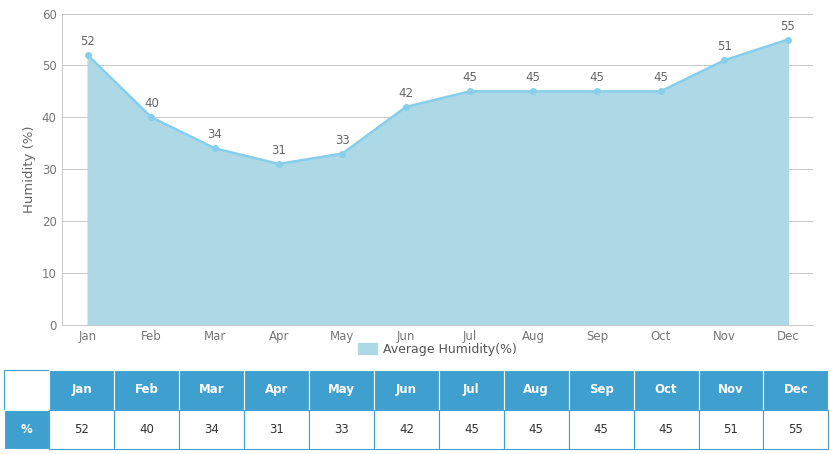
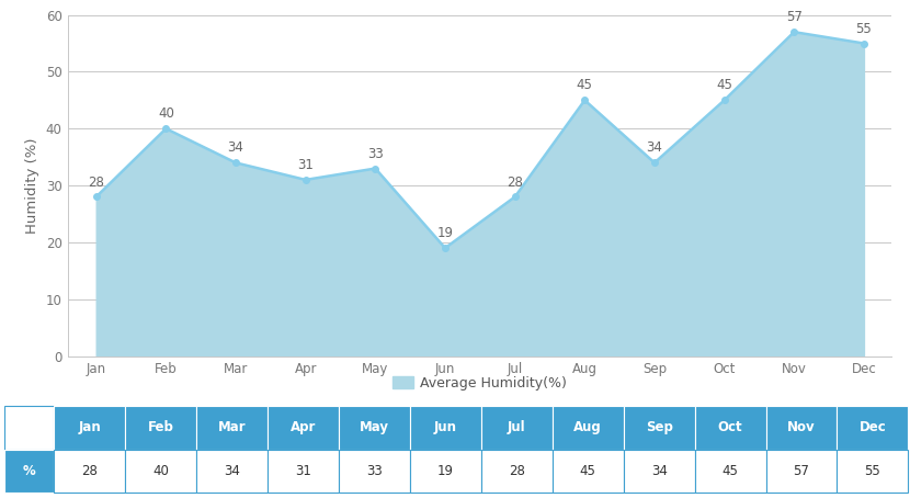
Jan: 52 -> 28
Jun: 42 -> 19
Jul: 45 -> 28
Sep: 45 -> 34
Nov: 51 -> 57
